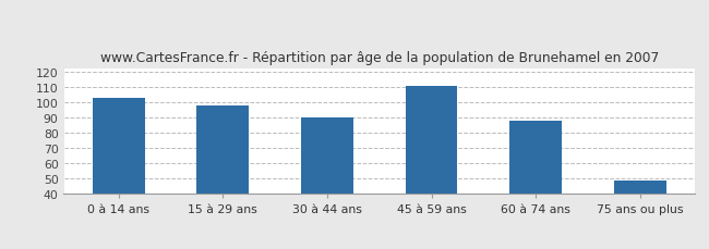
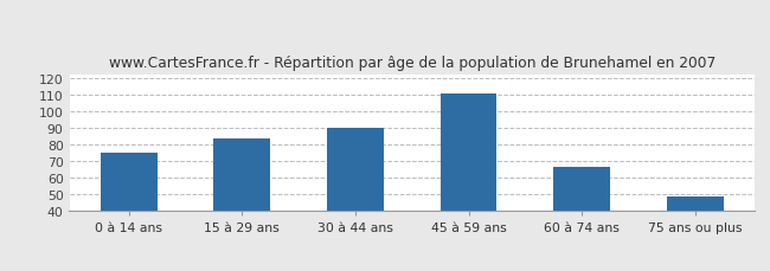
0 à 14 ans: 103 -> 75
15 à 29 ans: 98 -> 84
60 à 74 ans: 88 -> 67
